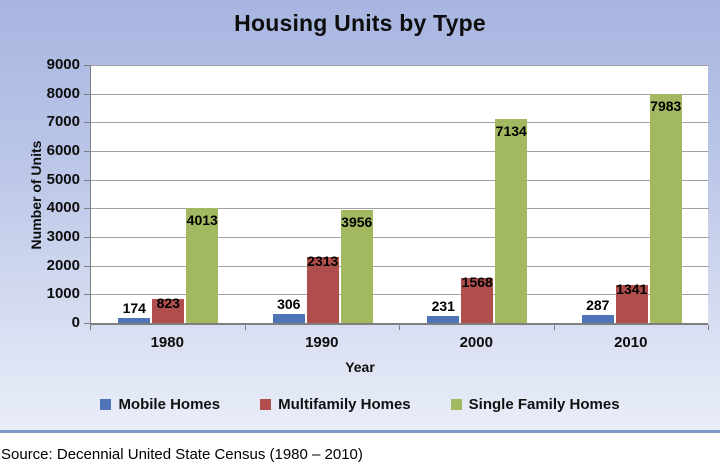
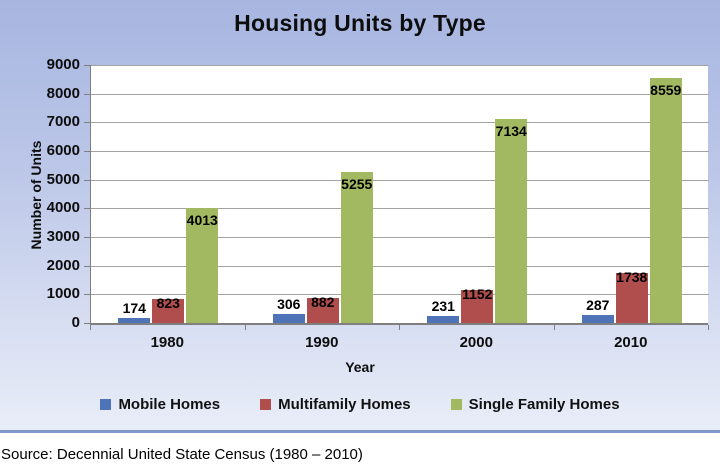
Multifamily Homes/1990: 2313 -> 882
Single Family Homes/1990: 3956 -> 5255
Multifamily Homes/2000: 1568 -> 1152
Multifamily Homes/2010: 1341 -> 1738
Single Family Homes/2010: 7983 -> 8559
